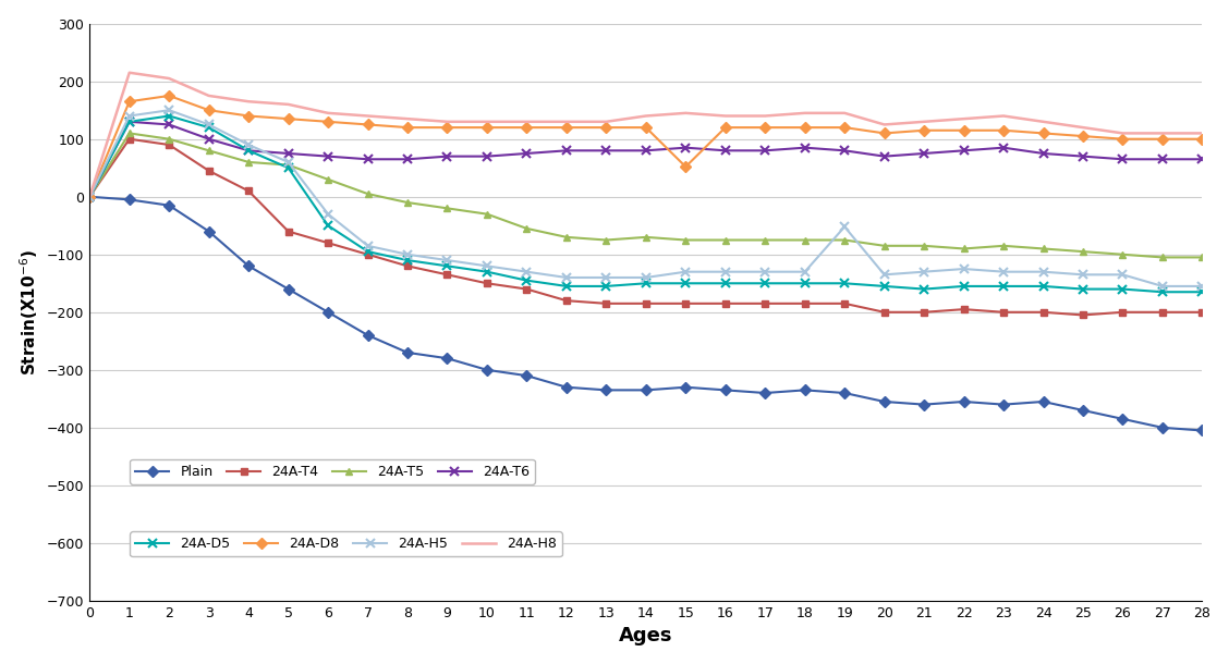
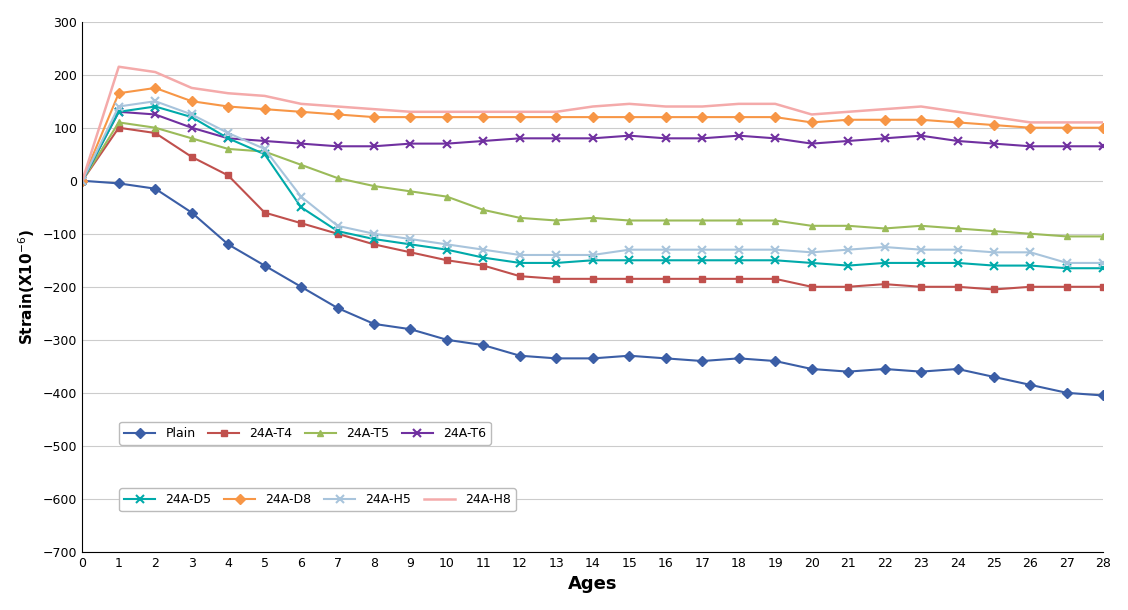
24A-D8/15: 52 -> 120
24A-H5/19: -52 -> -130
